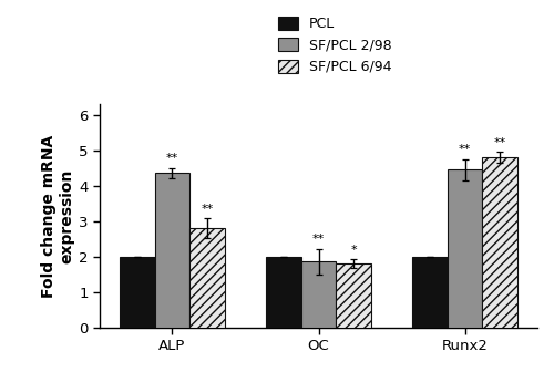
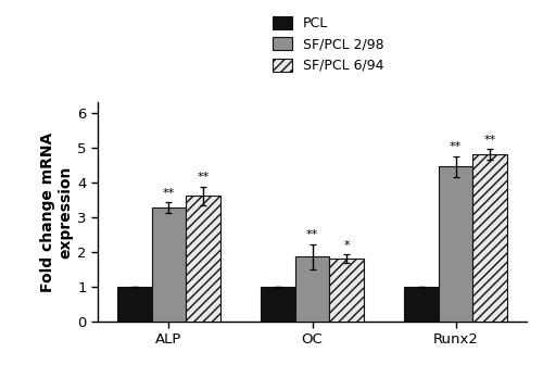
PCL/ALP: 2 -> 1
SF/PCL 2/98/ALP: 4.35 -> 3.27
SF/PCL 6/94/ALP: 2.8 -> 3.6
PCL/OC: 2 -> 1
PCL/Runx2: 2 -> 1
